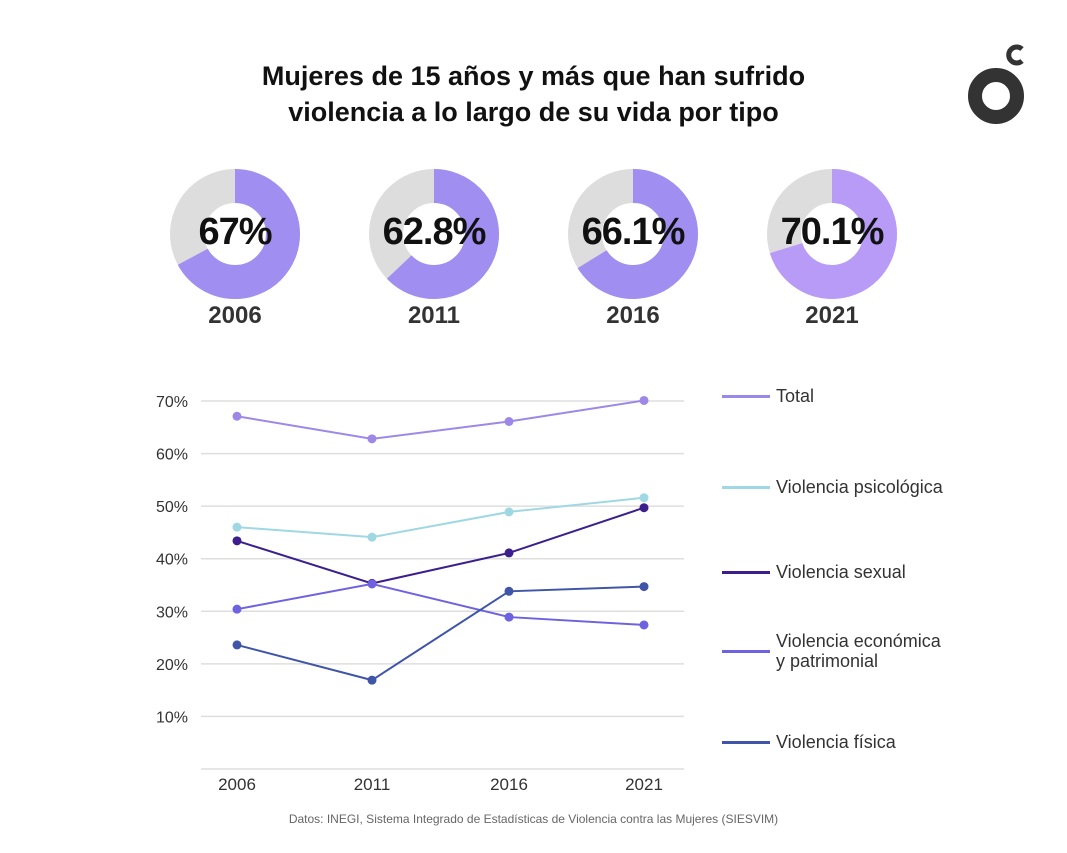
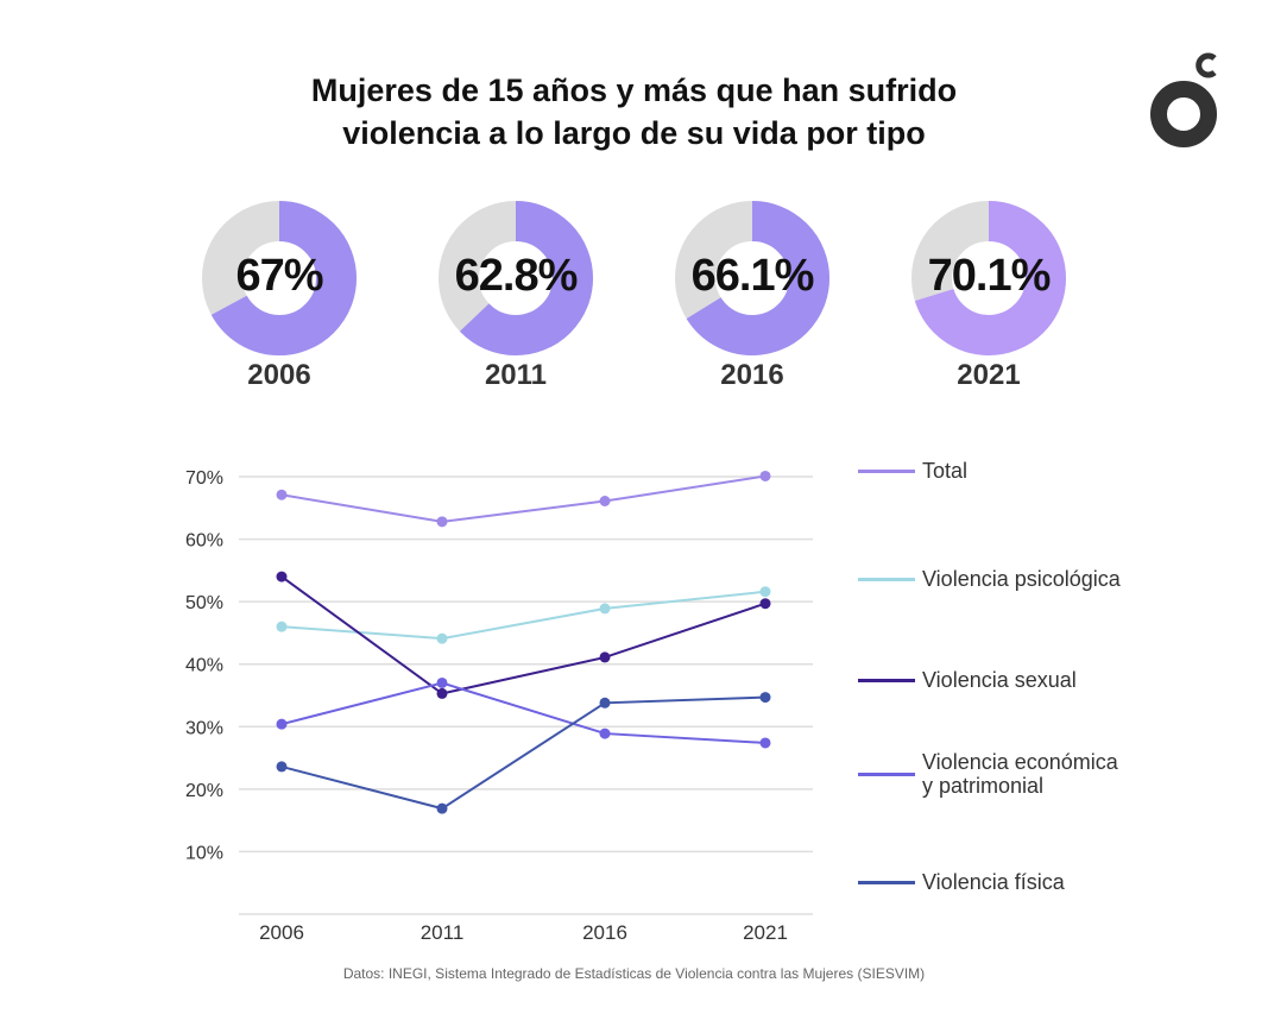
Violencia sexual/2006: 43% -> 54%
Violencia económica y patrimonial/2011: 35% -> 37%
